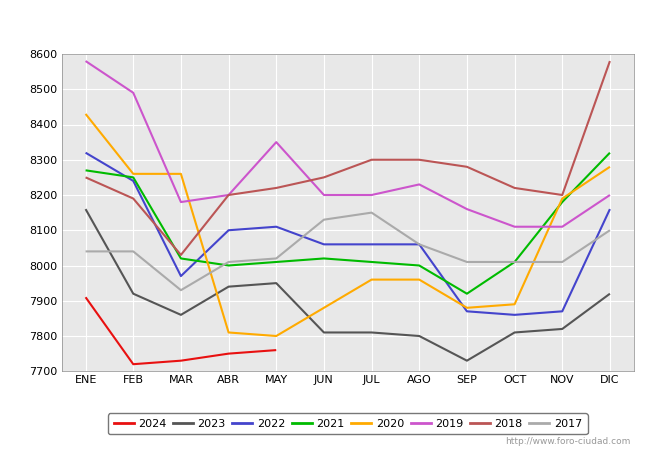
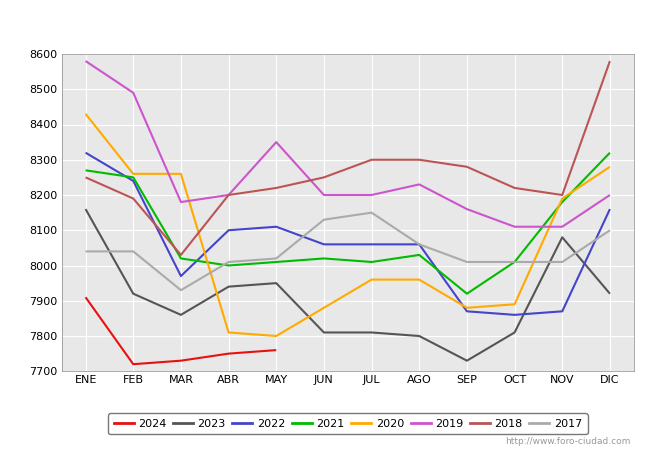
2021/AGO: 8000 -> 8030
2023/NOV: 7820 -> 8080
